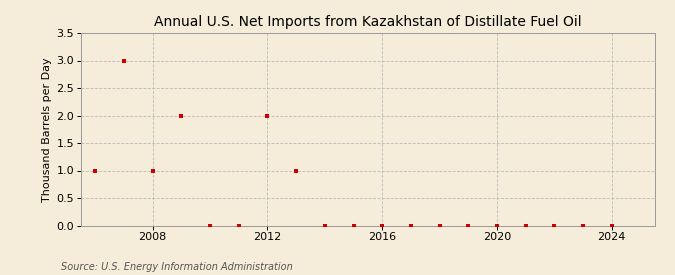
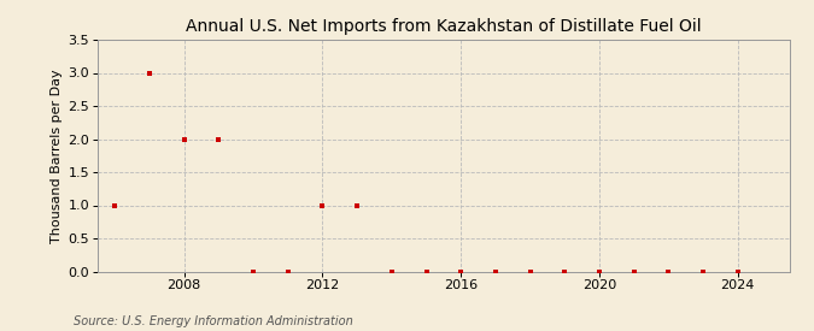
2008: 1 -> 2
2012: 2 -> 1
